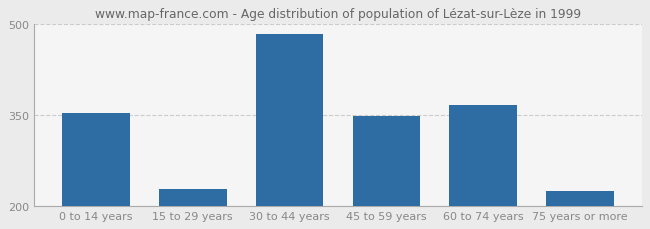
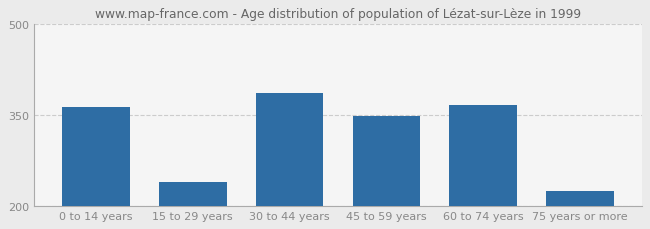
0 to 14 years: 353 -> 364
15 to 29 years: 228 -> 240
30 to 44 years: 484 -> 386
